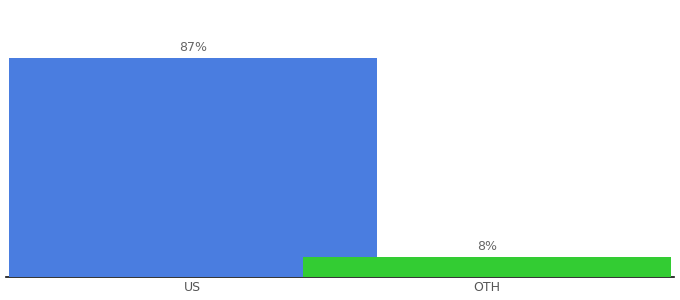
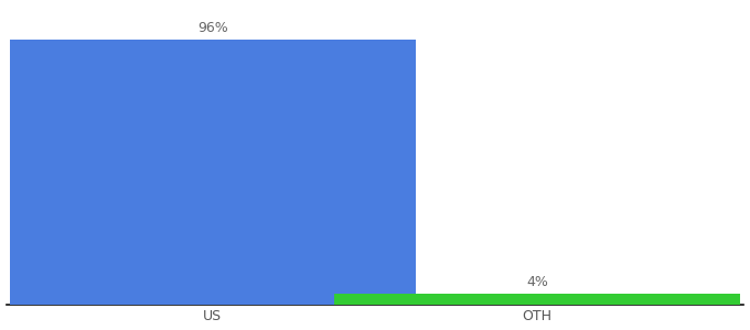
US: 87% -> 96%
OTH: 8% -> 4%
